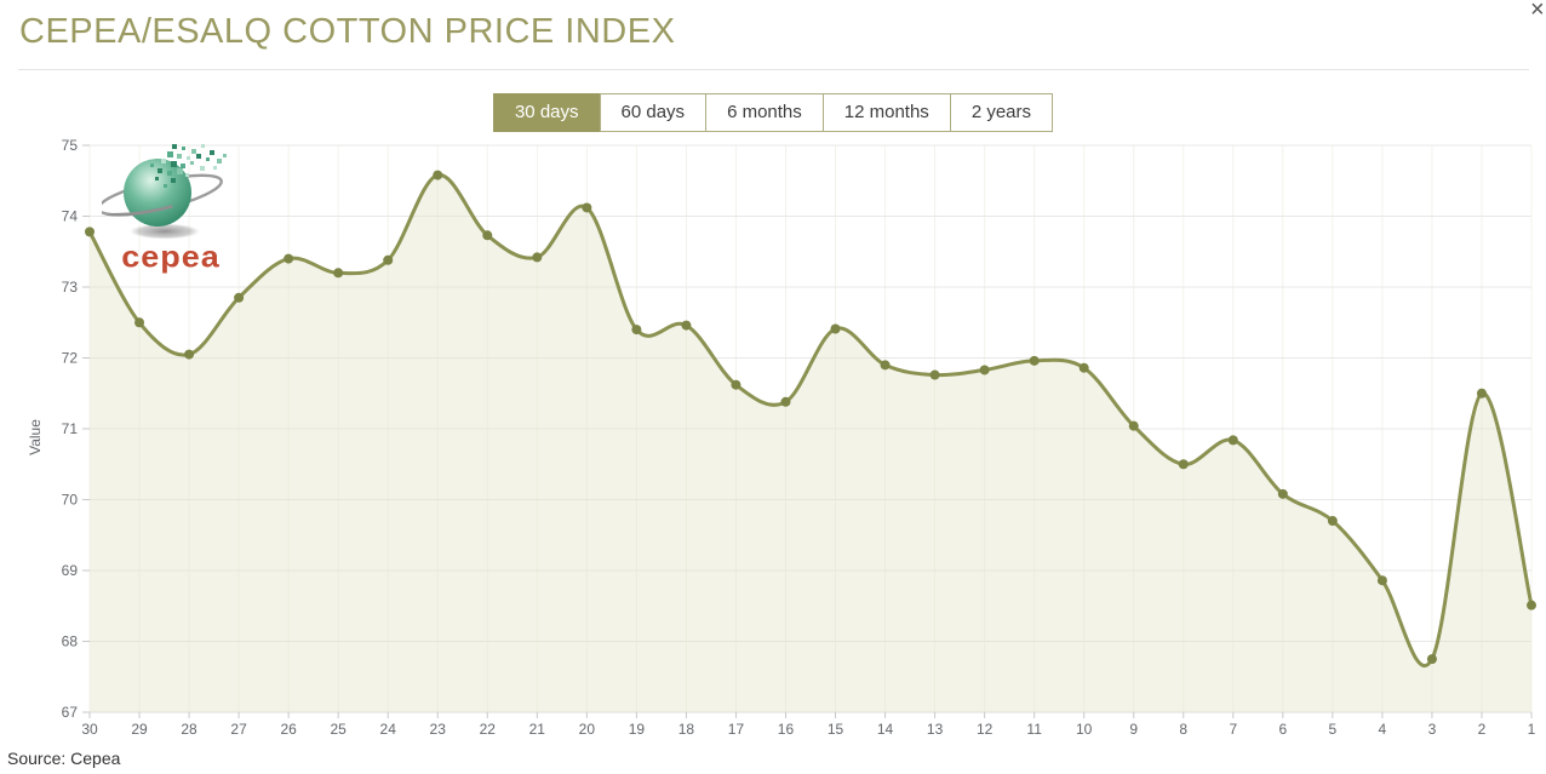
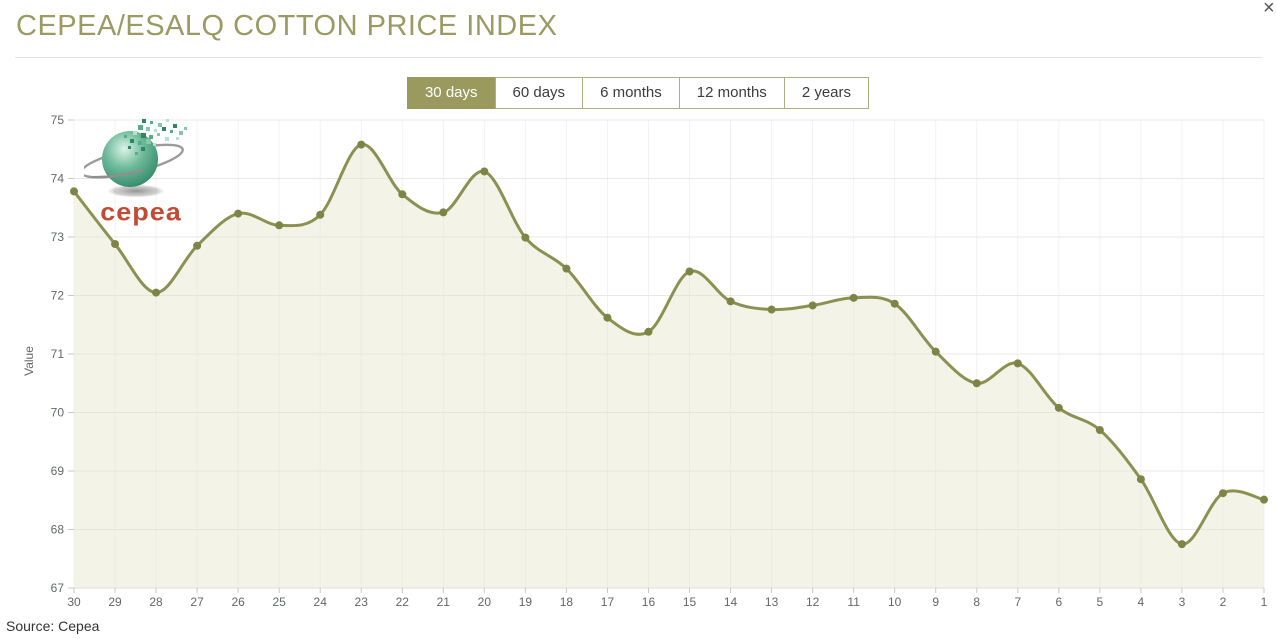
29: 72.5 -> 72.9
19: 72.4 -> 73.0
2: 71.5 -> 68.6
